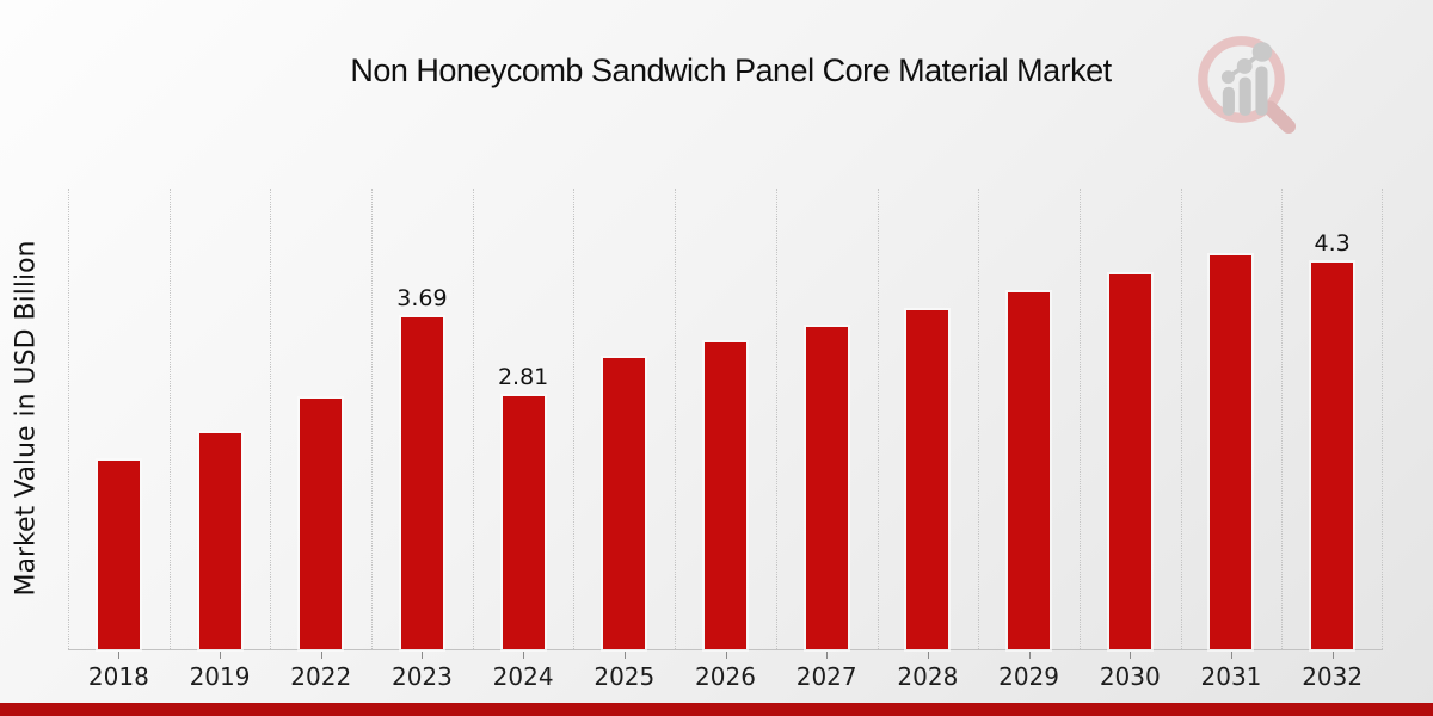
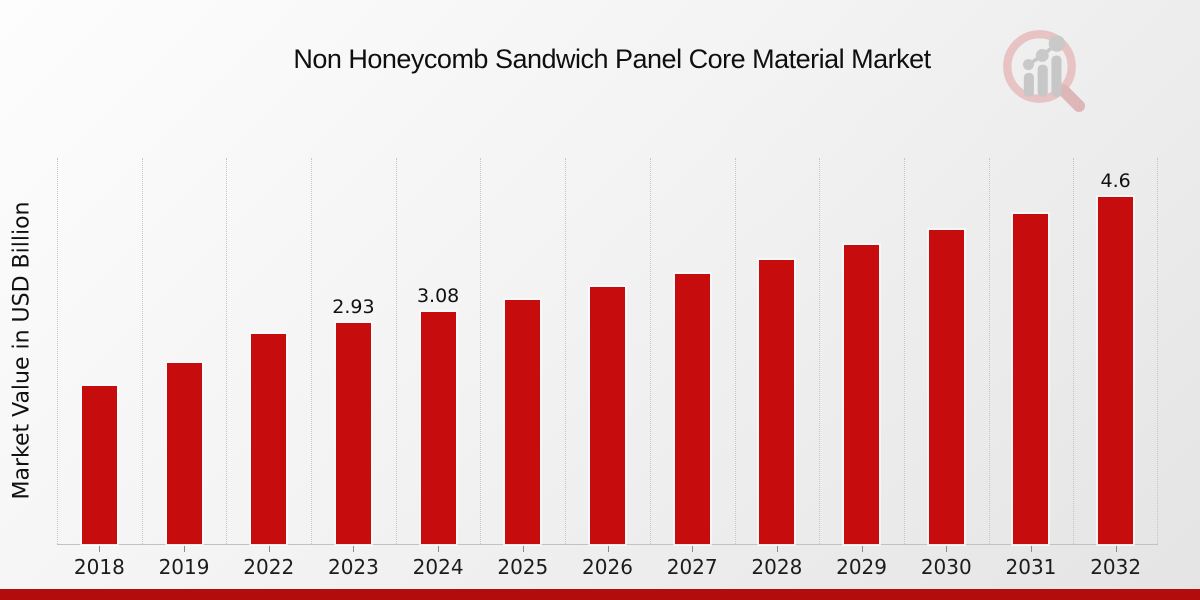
2023: 3.69 -> 2.93
2024: 2.81 -> 3.08
2032: 4.3 -> 4.6
